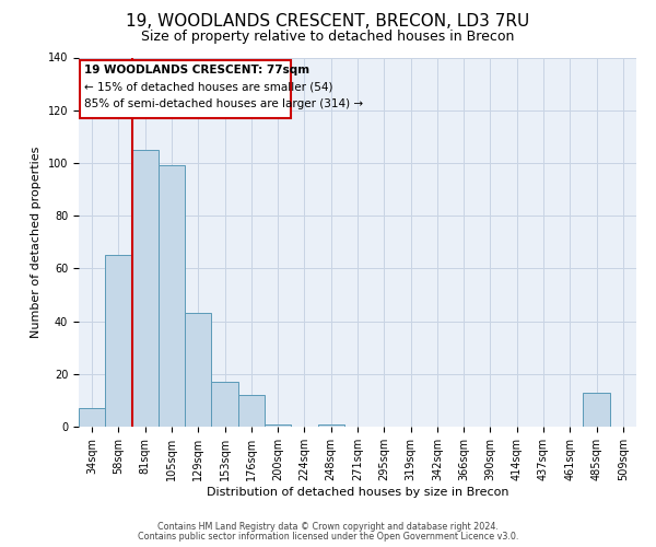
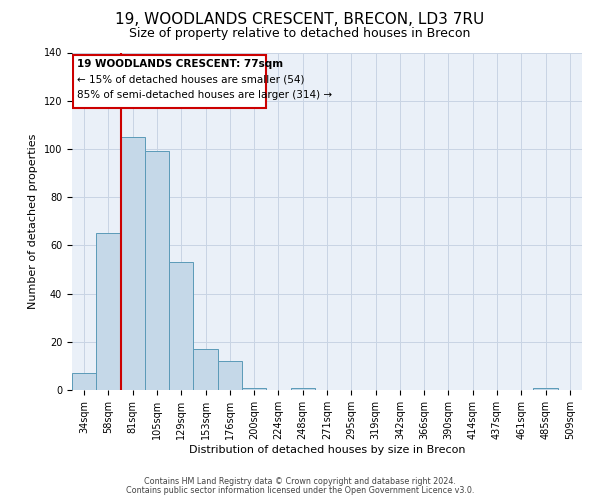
129sqm: 43 -> 53
485sqm: 13 -> 1
